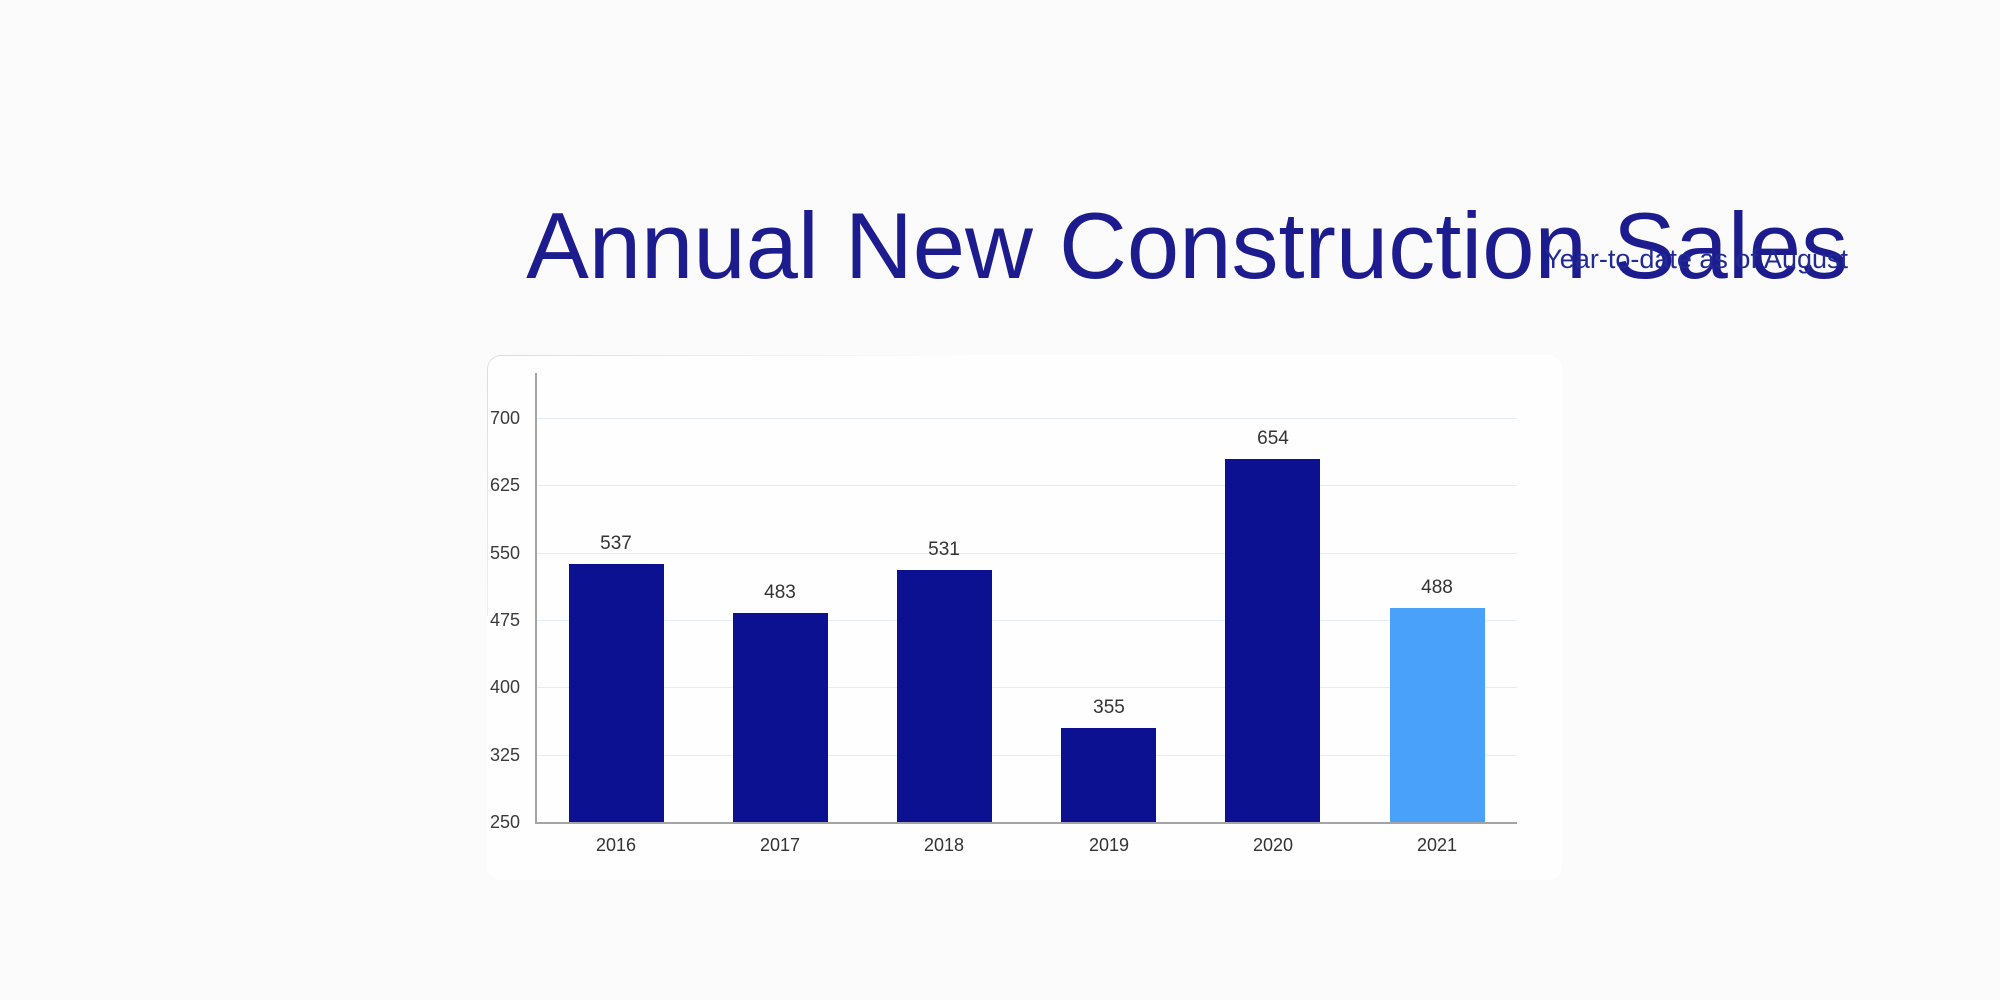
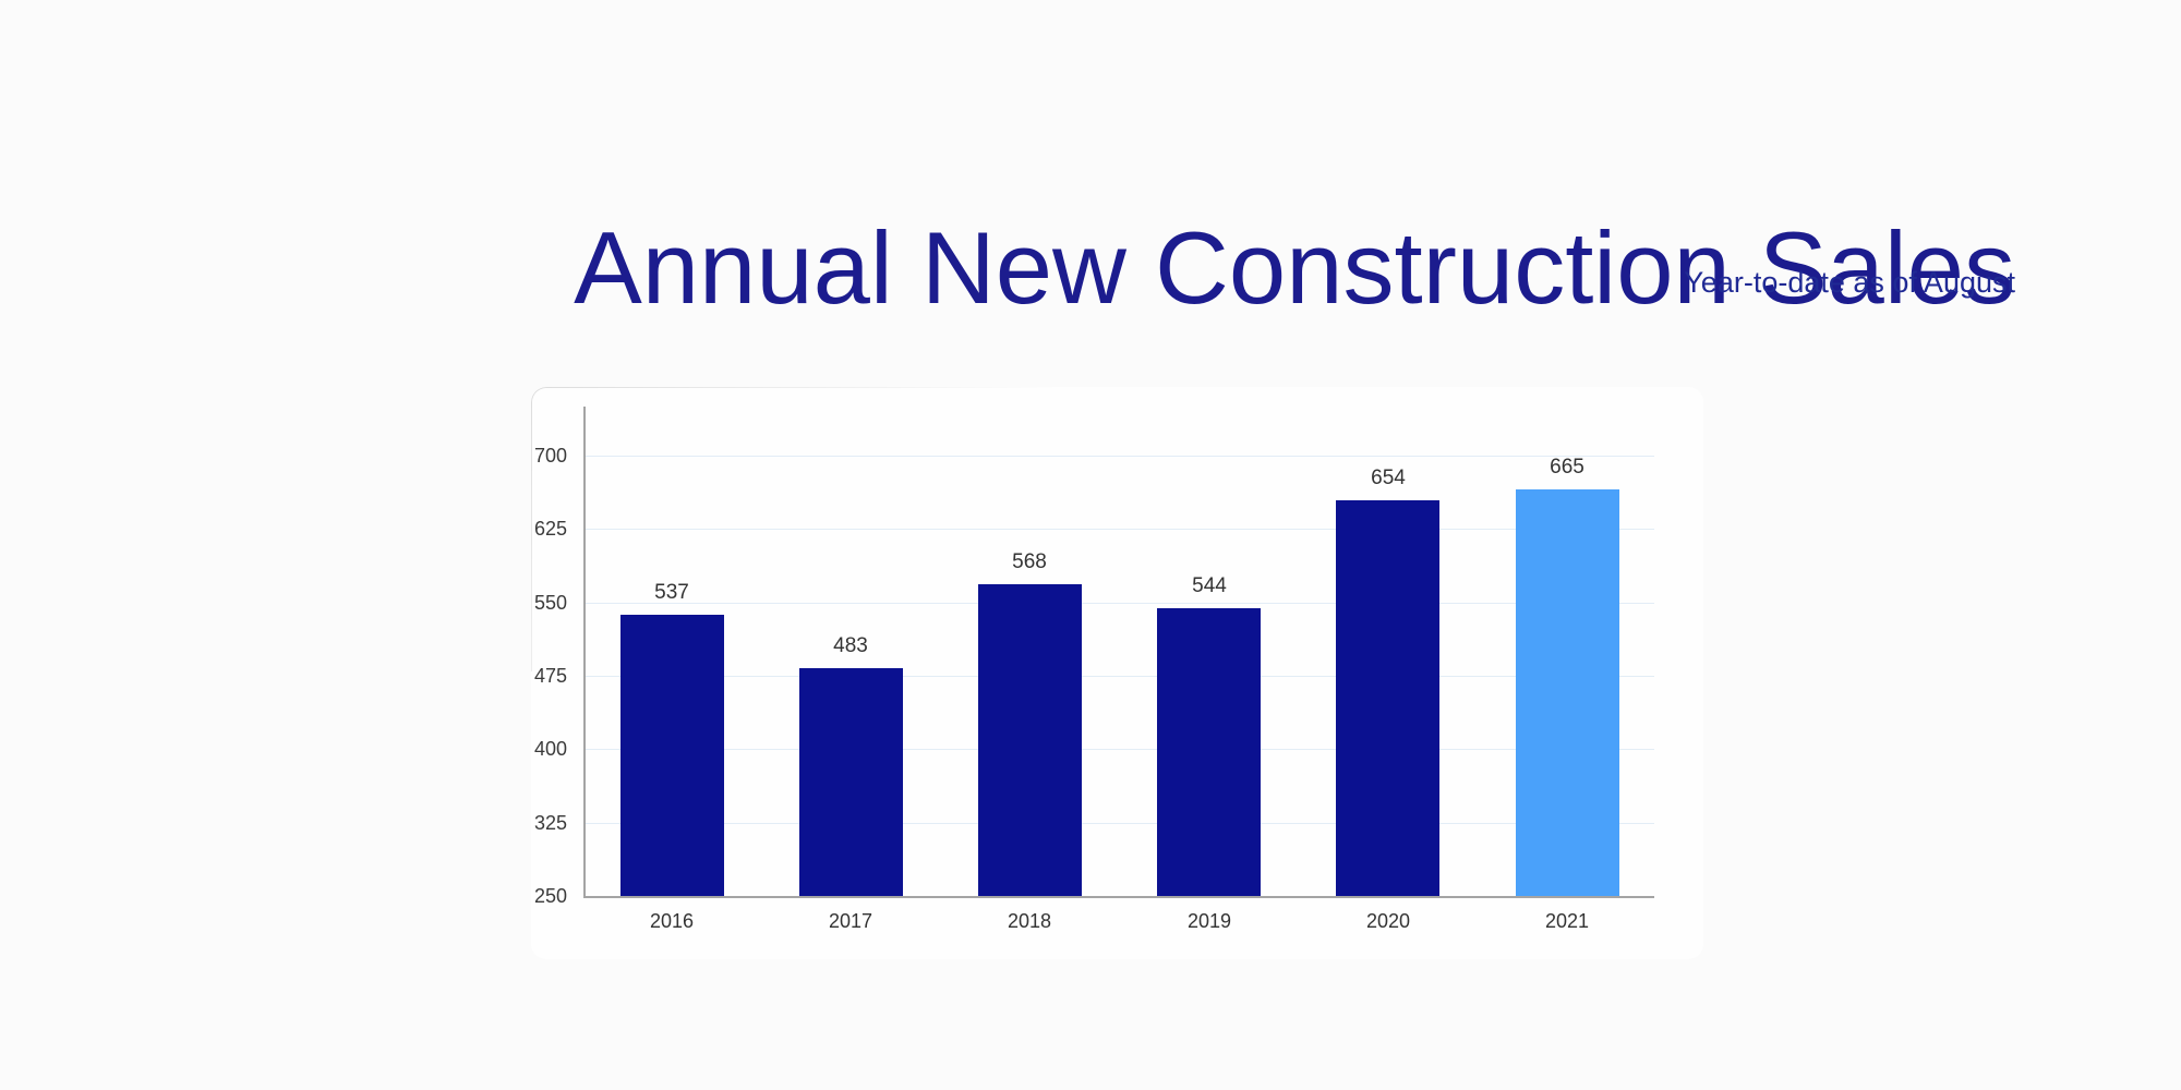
2018: 531 -> 568
2019: 355 -> 544
2021: 488 -> 665
